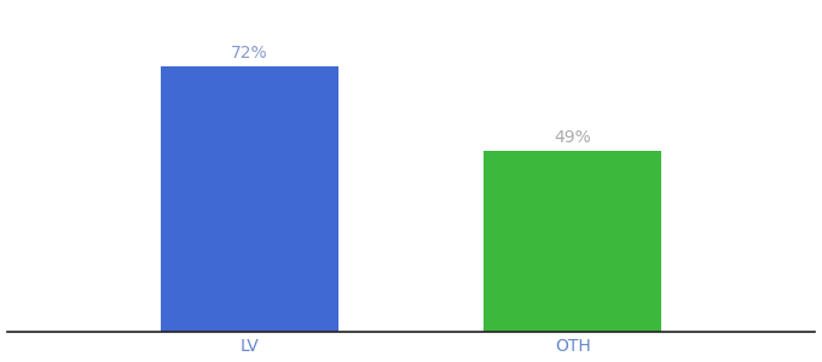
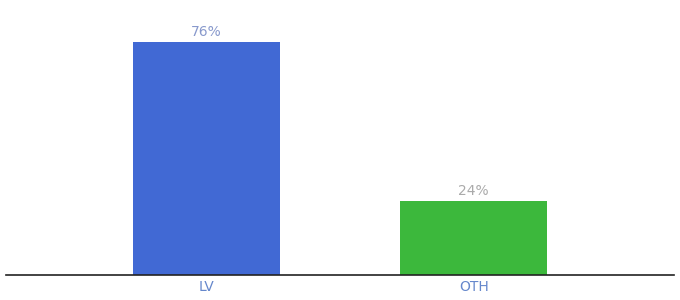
LV: 72% -> 76%
OTH: 49% -> 24%
